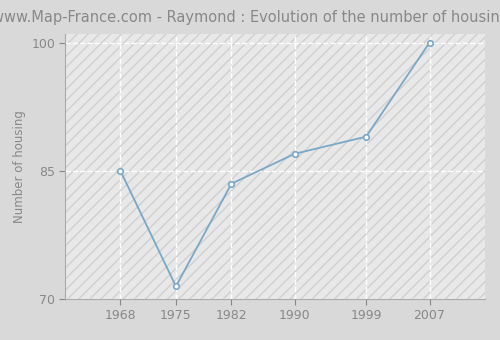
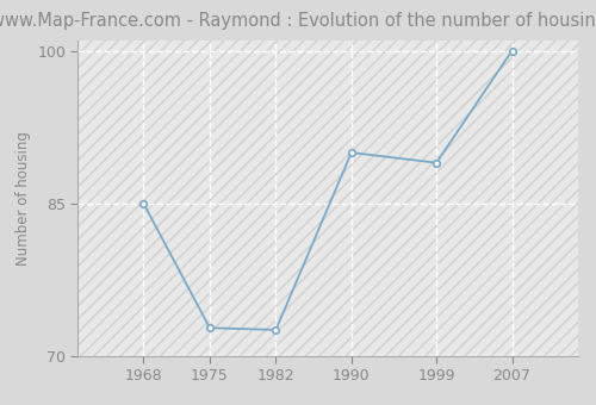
1975: 71.5 -> 72.8
1982: 83.5 -> 72.6
1990: 87.0 -> 90.0
